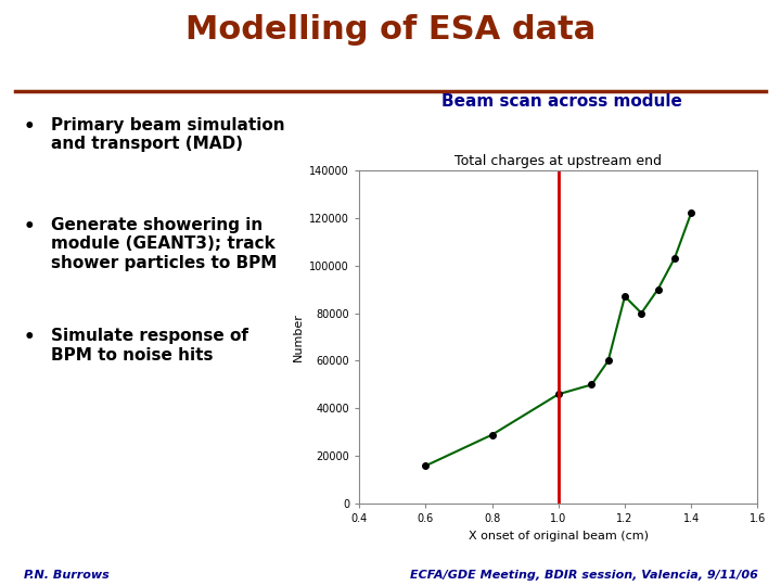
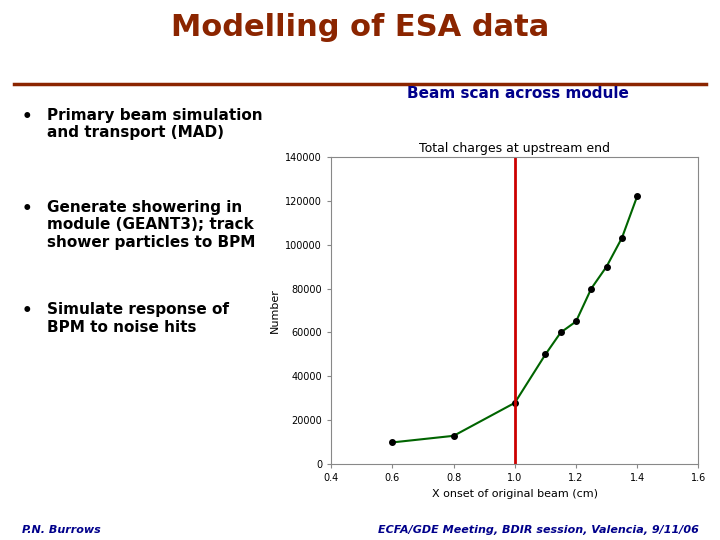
0.6: 16000 -> 10000
0.8: 29000 -> 13000
1.0: 46000 -> 28000
1.2: 87000 -> 65000
